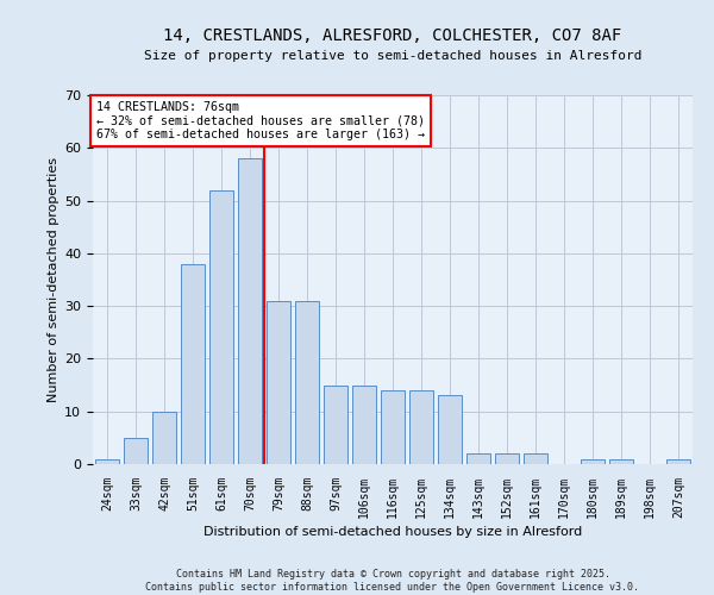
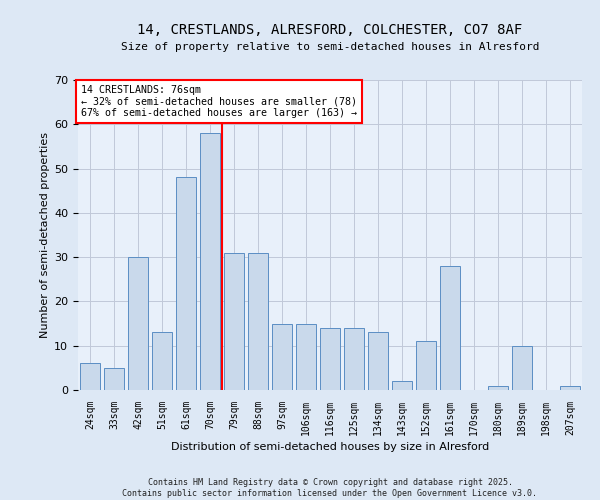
24sqm: 1 -> 6
42sqm: 10 -> 30
51sqm: 38 -> 13
61sqm: 52 -> 48
152sqm: 2 -> 11
161sqm: 2 -> 28
189sqm: 1 -> 10
